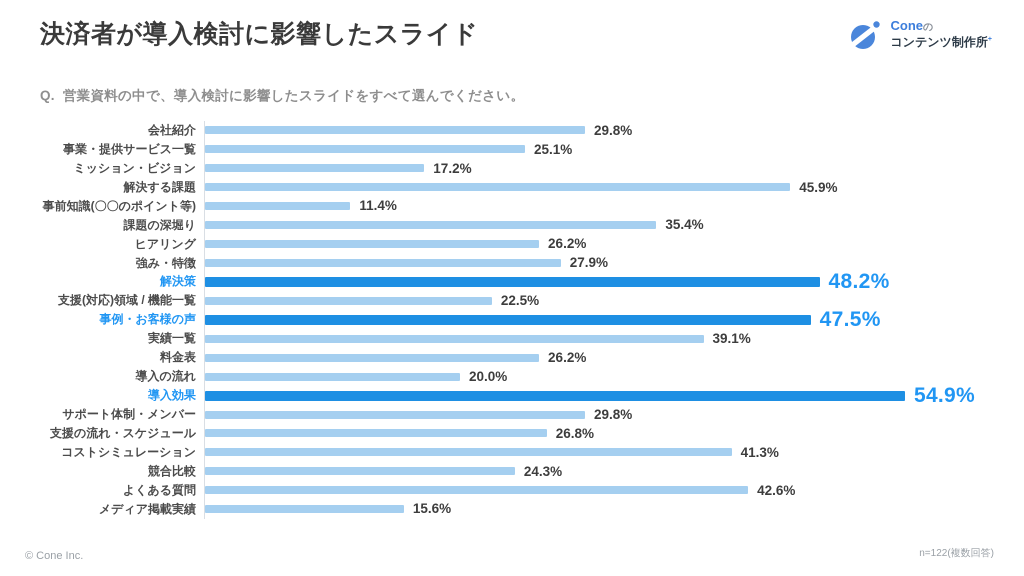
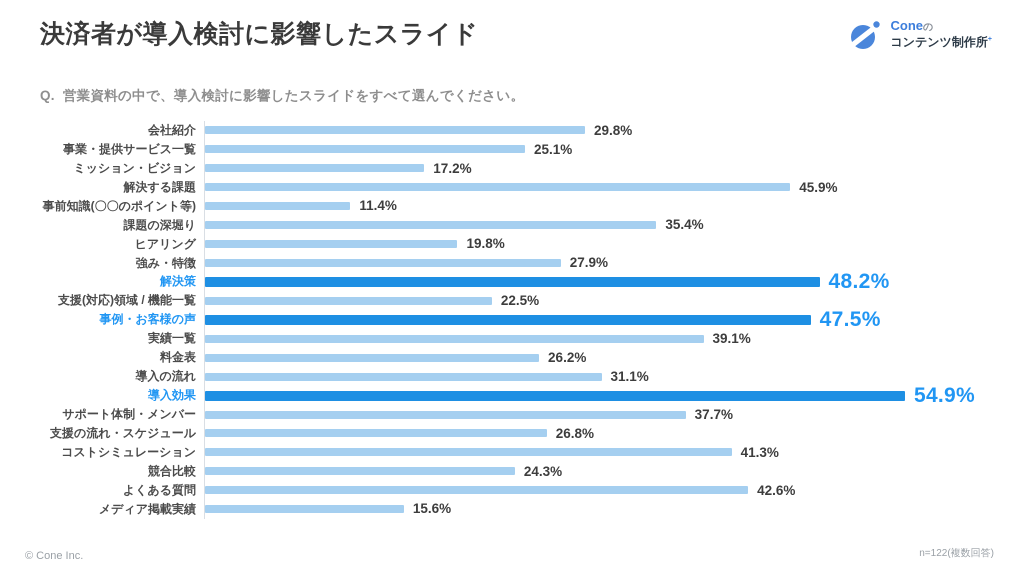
ヒアリング: 26.2% -> 19.8%
導入の流れ: 20.0% -> 31.1%
サポート体制・メンバー: 29.8% -> 37.7%
